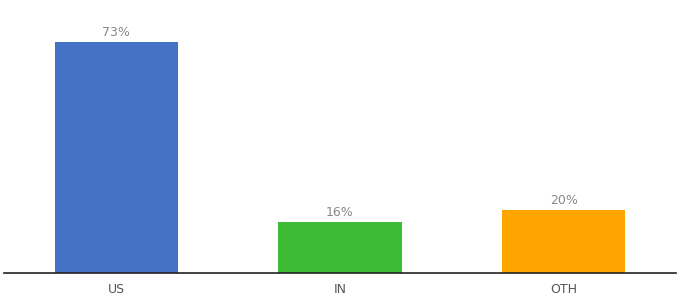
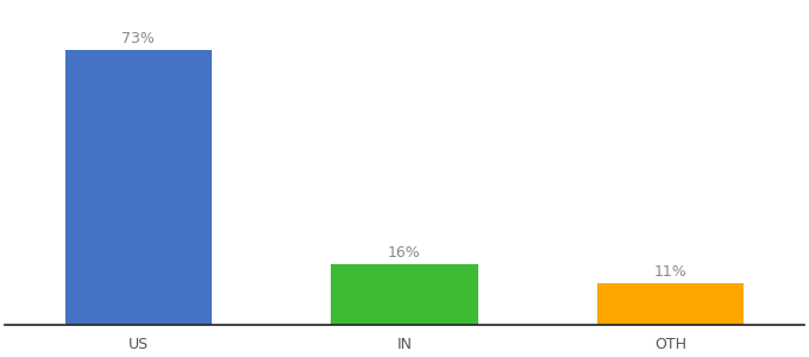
OTH: 20% -> 11%
